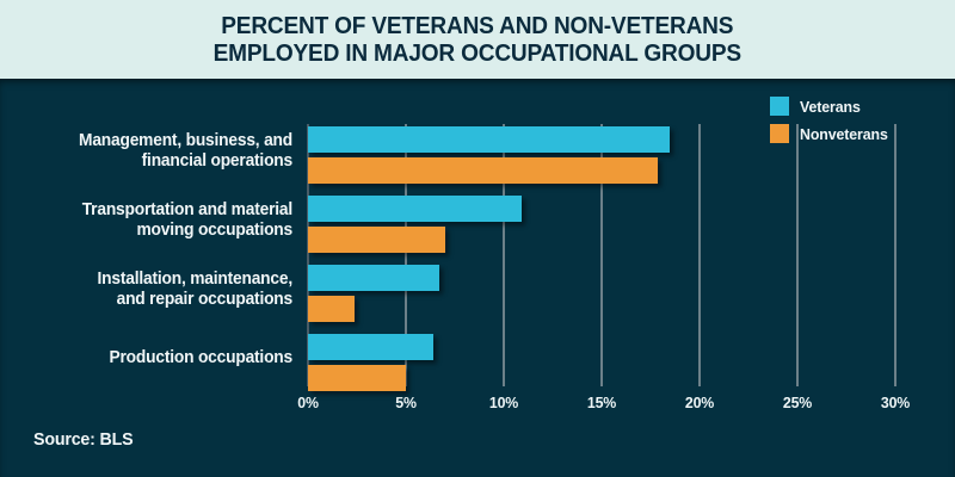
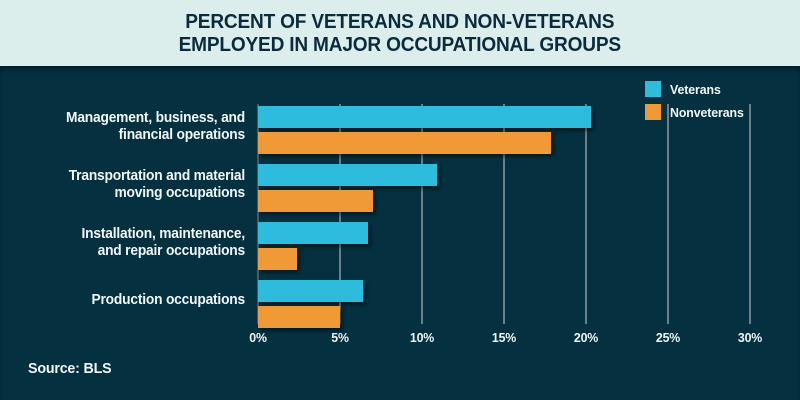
Veterans/Management, business, and financial operations: 18.5% -> 20.3%
